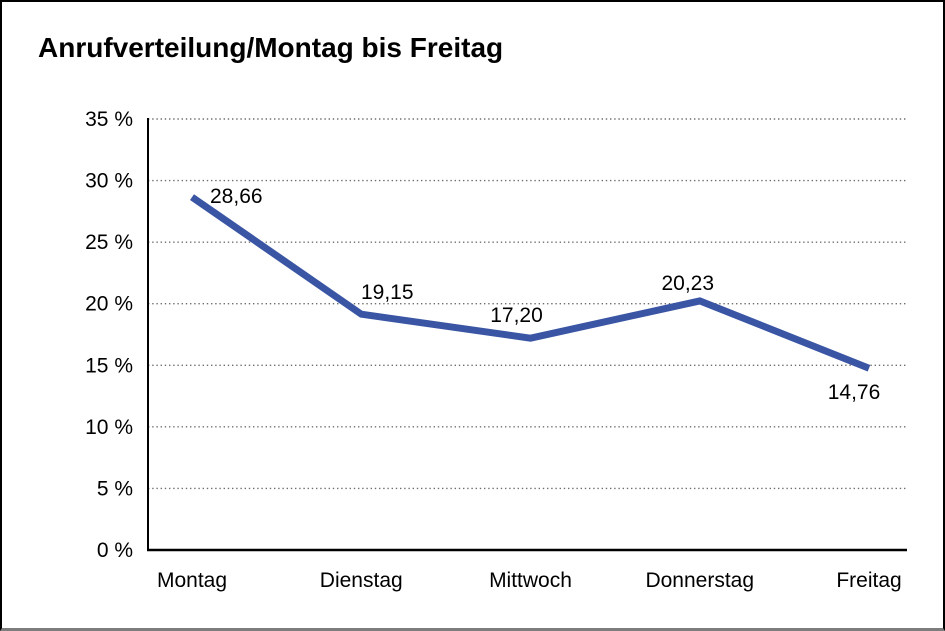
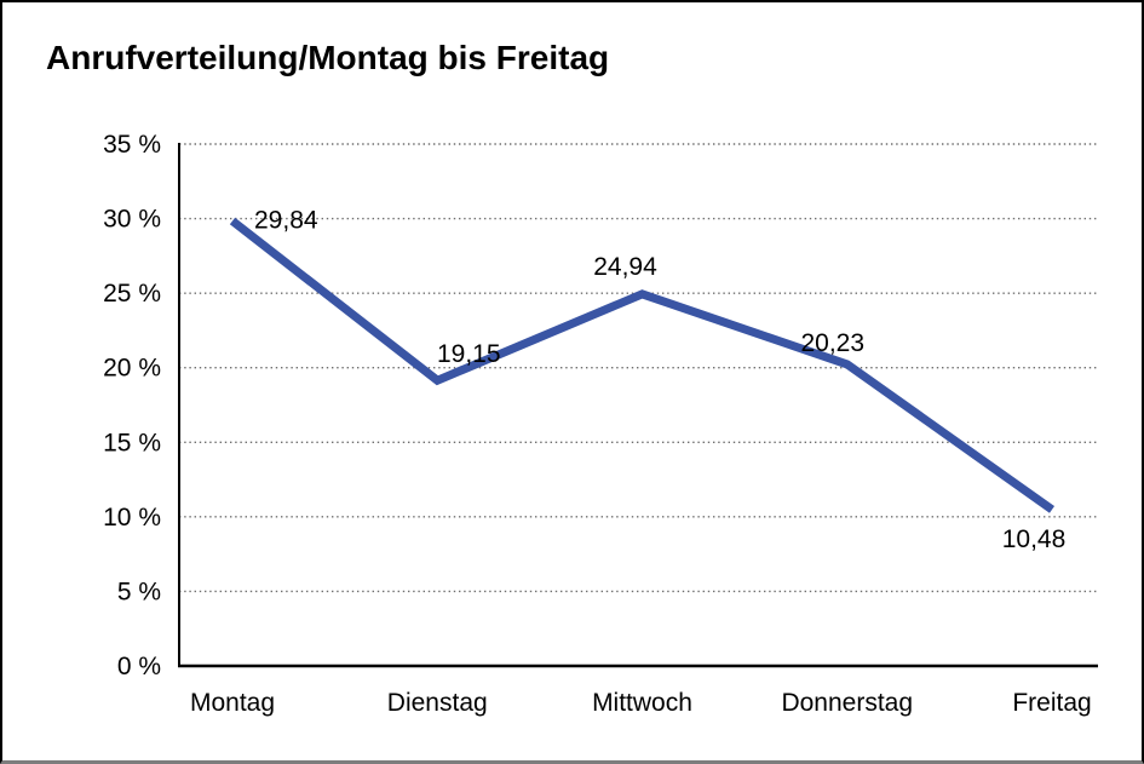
Montag: 28,66 -> 29,84
Mittwoch: 17,20 -> 24,94
Freitag: 14,76 -> 10,48
